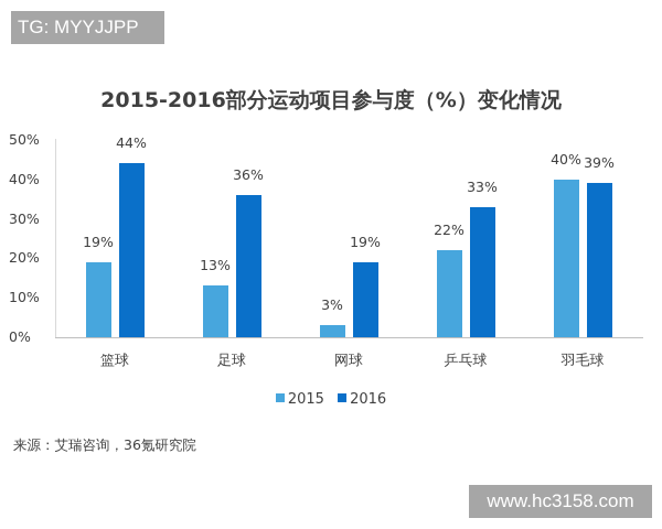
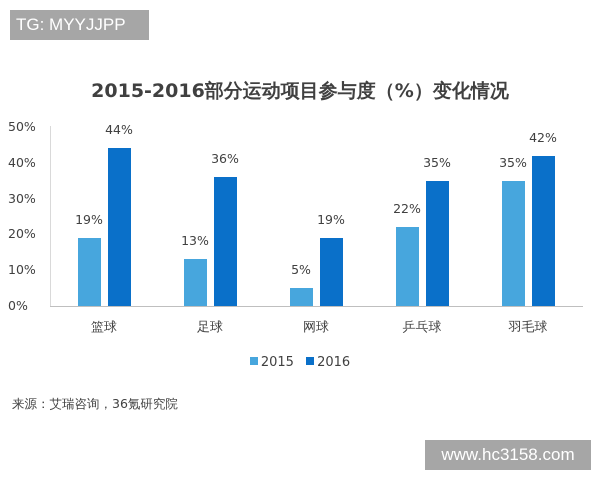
2015/网球: 3% -> 5%
2016/乒乓球: 33% -> 35%
2015/羽毛球: 40% -> 35%
2016/羽毛球: 39% -> 42%
